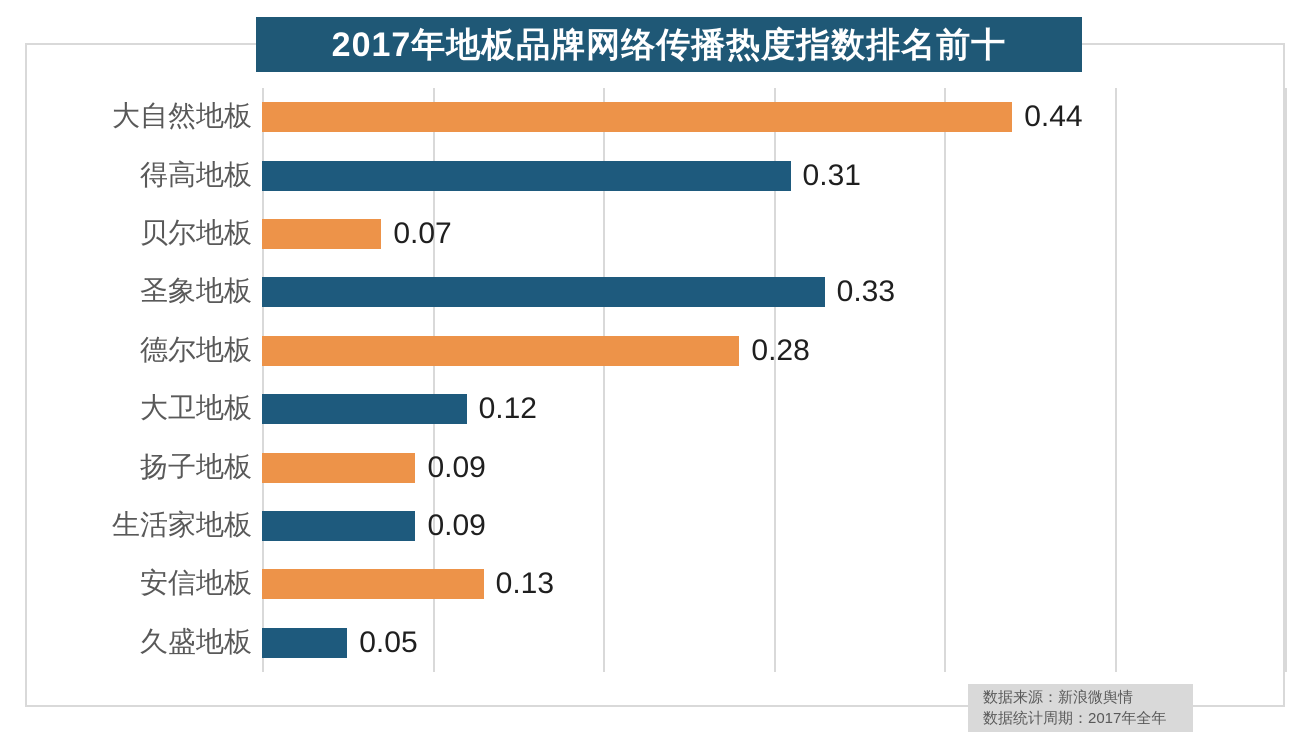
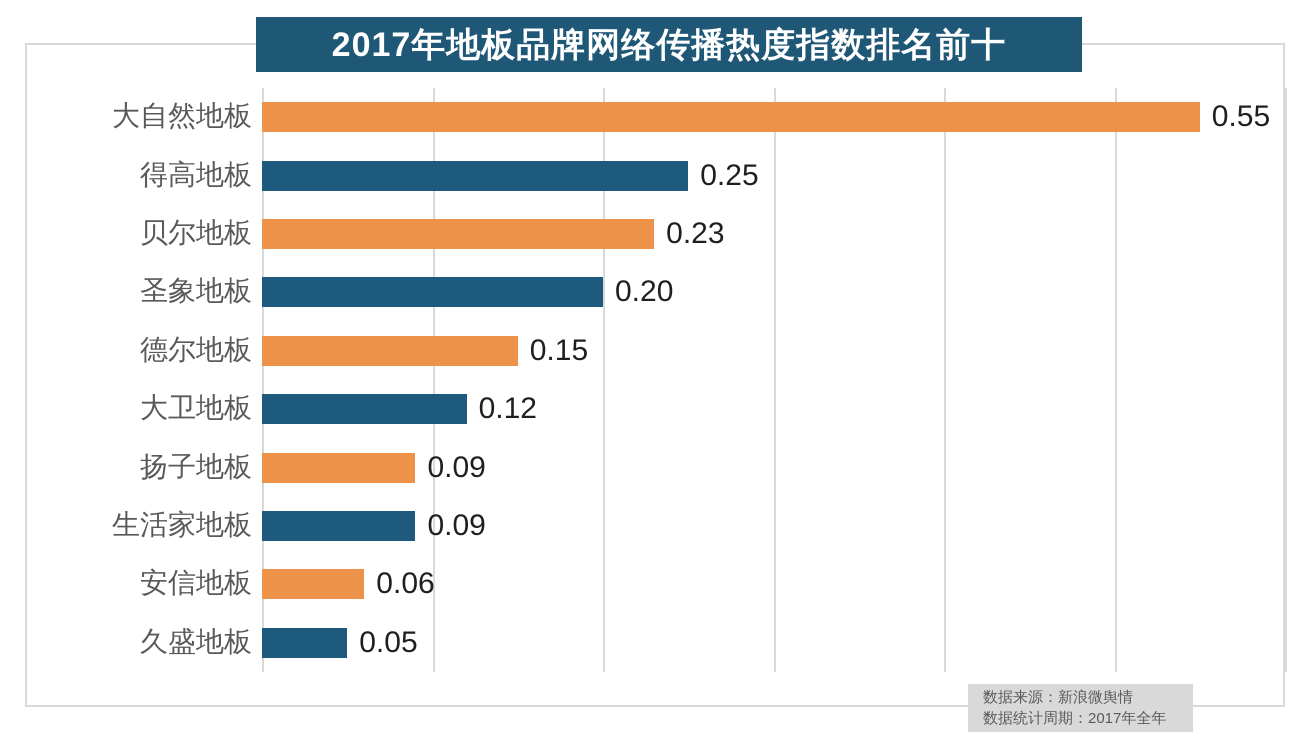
大自然地板: 0.44 -> 0.55
得高地板: 0.31 -> 0.25
贝尔地板: 0.07 -> 0.23
圣象地板: 0.33 -> 0.20
德尔地板: 0.28 -> 0.15
安信地板: 0.13 -> 0.06
